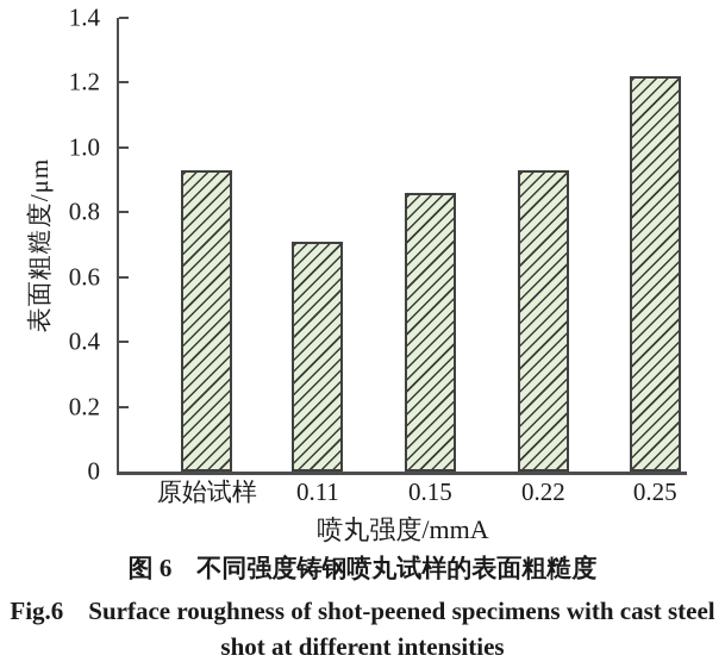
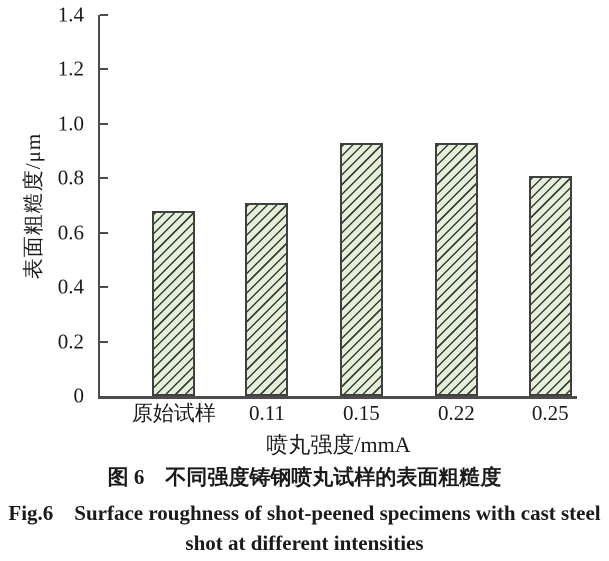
原始试样: 0.93 -> 0.68
0.15: 0.86 -> 0.93
0.25: 1.22 -> 0.81
